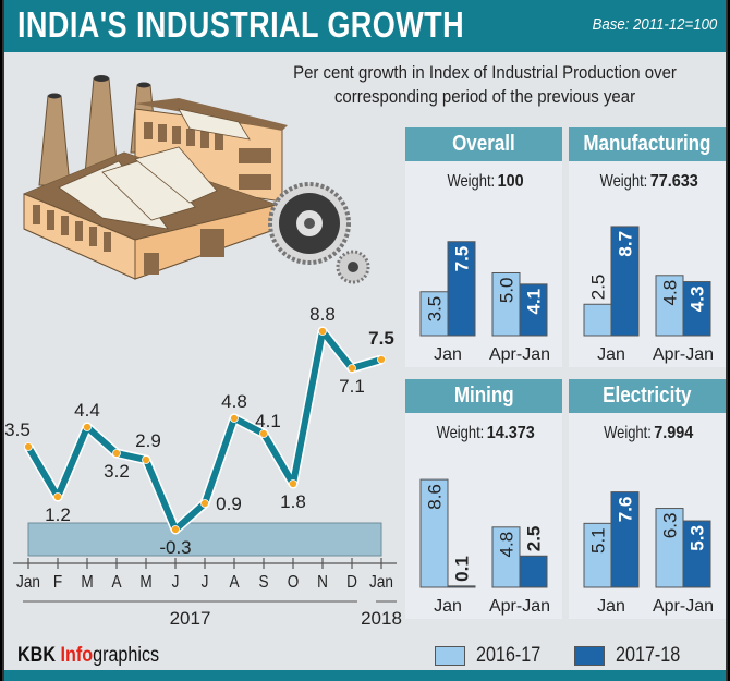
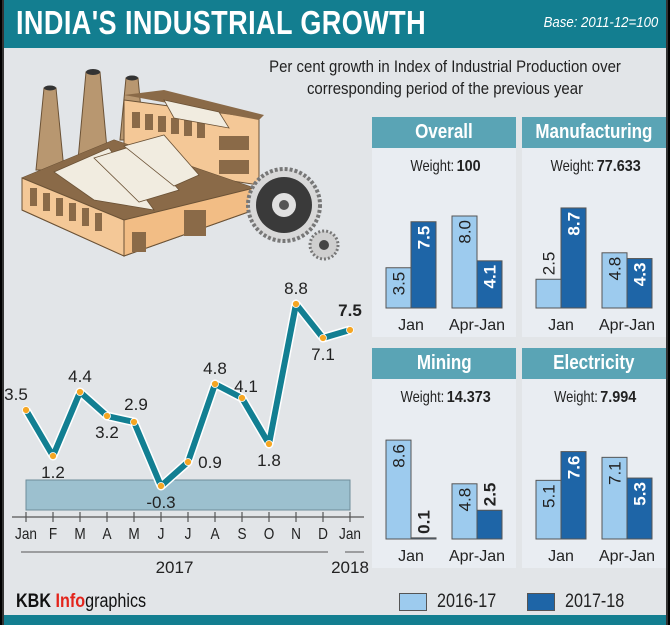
Overall/2016-17/Apr-Jan: 5.0 -> 8.0
Electricity/2016-17/Apr-Jan: 6.3 -> 7.1
